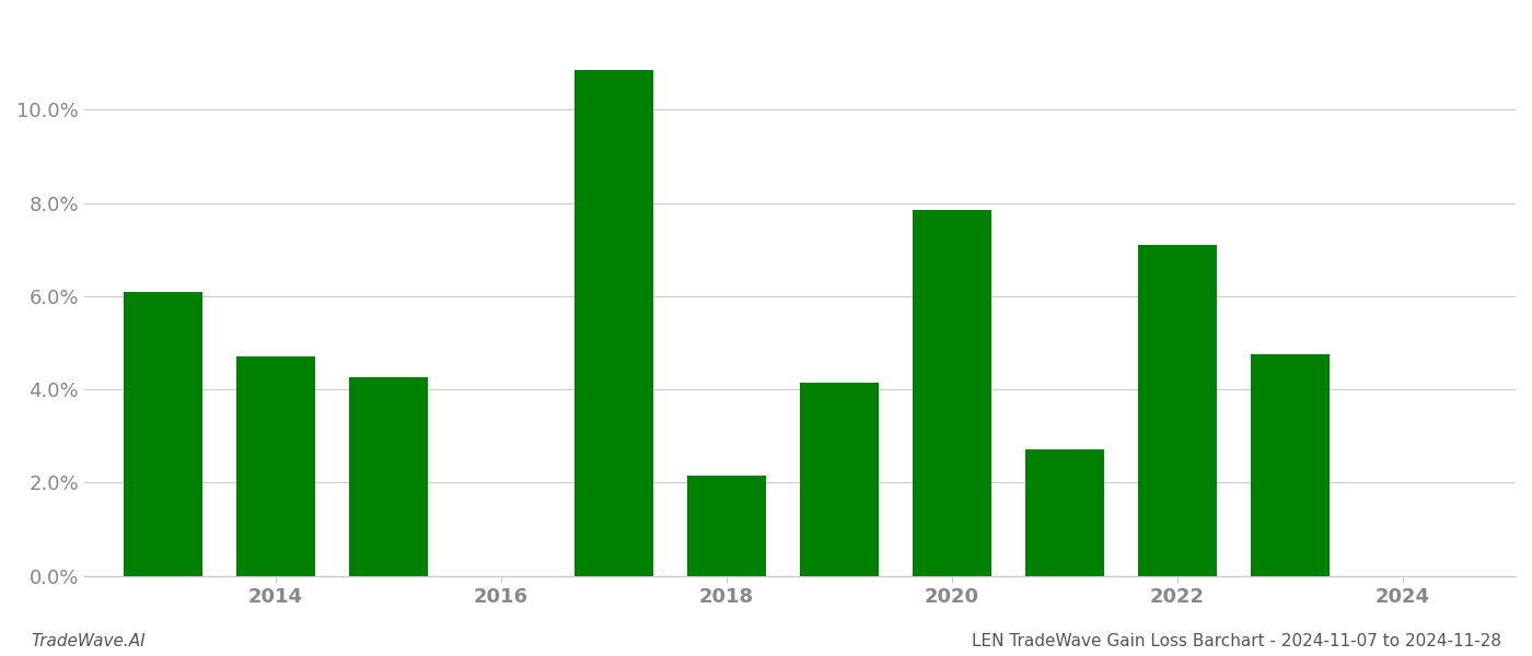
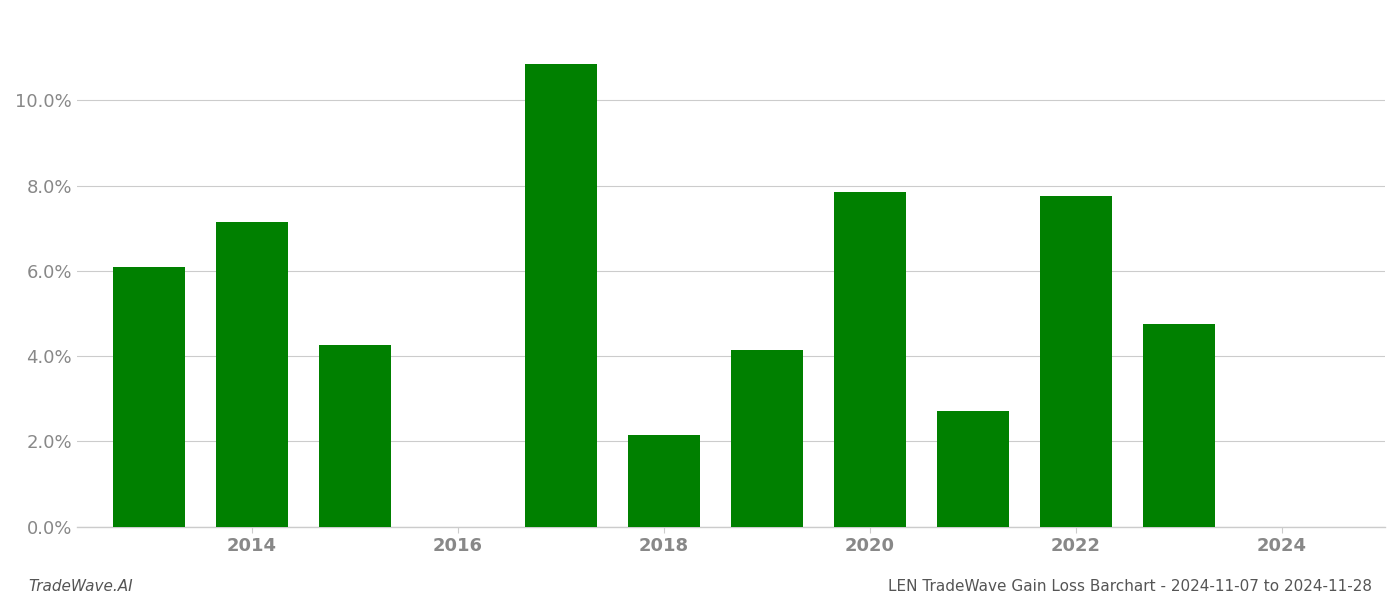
2014: 4.70% -> 7.15%
2022: 7.10% -> 7.75%
